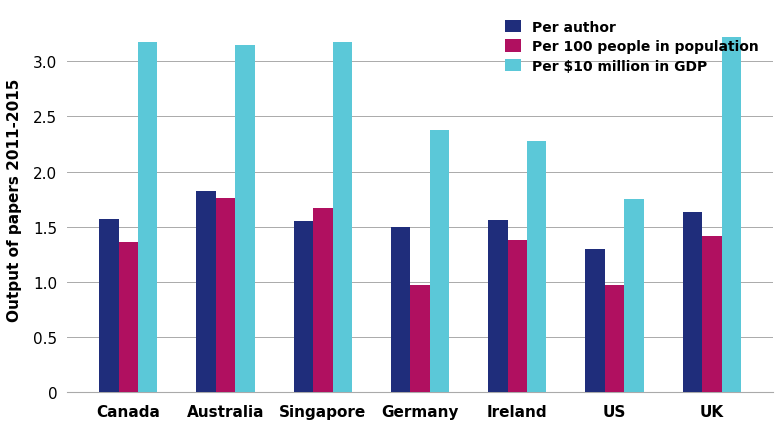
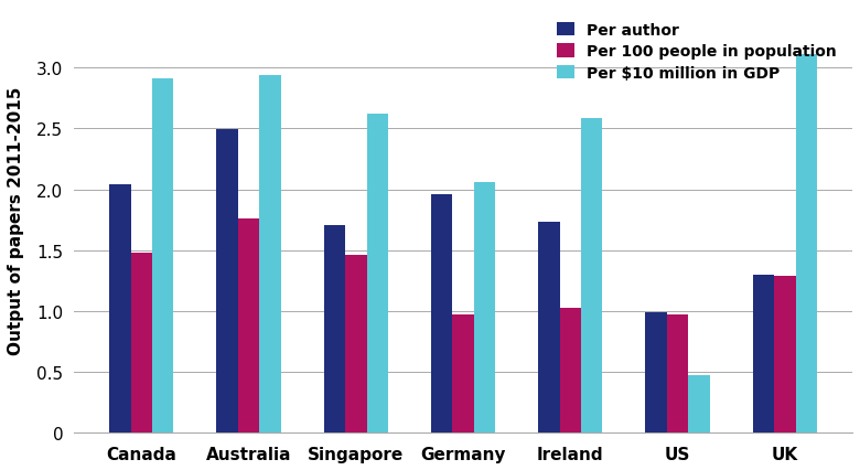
Per author/Canada: 1.57 -> 2.04
Per 100 people in population/Canada: 1.36 -> 1.48
Per $10 million in GDP/Canada: 3.17 -> 2.91
Per author/Australia: 1.82 -> 2.49
Per $10 million in GDP/Australia: 3.15 -> 2.94
Per author/Singapore: 1.55 -> 1.71
Per 100 people in population/Singapore: 1.67 -> 1.46
Per $10 million in GDP/Singapore: 3.17 -> 2.62
Per author/Germany: 1.50 -> 1.96
Per $10 million in GDP/Germany: 2.38 -> 2.06
Per author/Ireland: 1.56 -> 1.73
Per 100 people in population/Ireland: 1.38 -> 1.03
Per $10 million in GDP/Ireland: 2.28 -> 2.58
Per author/US: 1.30 -> 0.99
Per $10 million in GDP/US: 1.75 -> 0.47
Per author/UK: 1.63 -> 1.30
Per 100 people in population/UK: 1.42 -> 1.29
Per $10 million in GDP/UK: 3.22 -> 3.11
